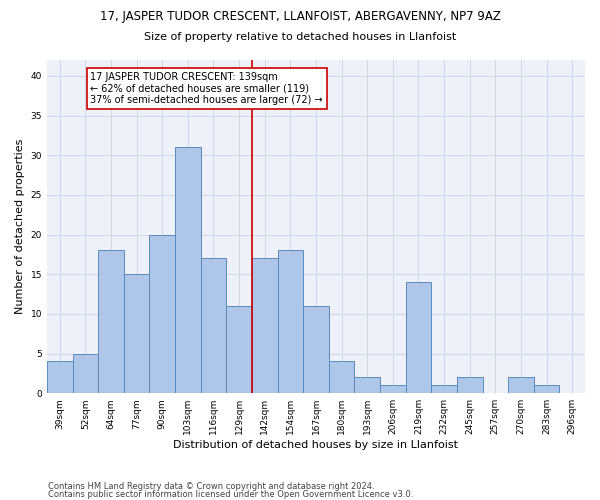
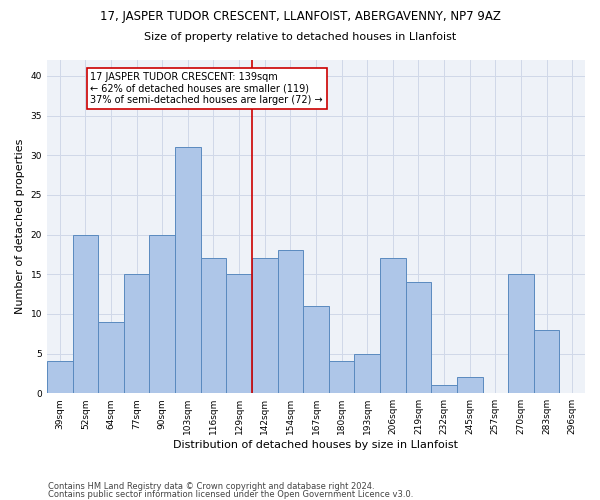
52sqm: 5 -> 20
64sqm: 18 -> 9
129sqm: 11 -> 15
193sqm: 2 -> 5
206sqm: 1 -> 17
270sqm: 2 -> 15
283sqm: 1 -> 8
